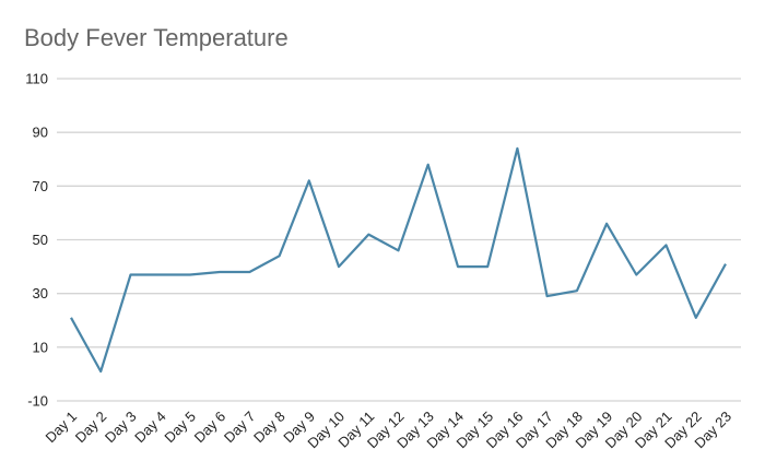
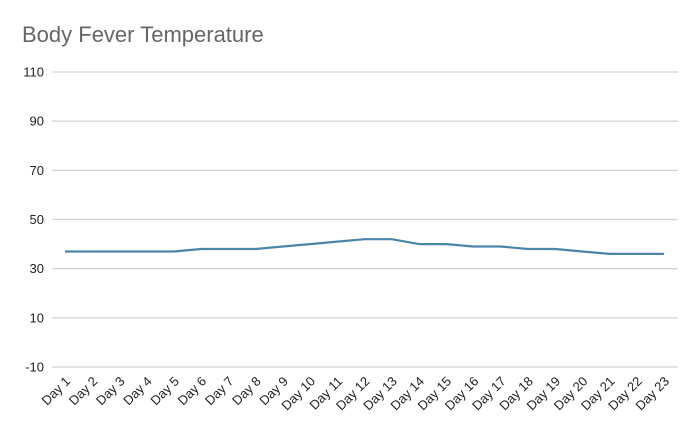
Day 1: 21 -> 37
Day 2: 1 -> 37
Day 8: 44 -> 38
Day 9: 72 -> 39
Day 11: 52 -> 41
Day 12: 46 -> 42
Day 13: 78 -> 42
Day 16: 84 -> 39
Day 17: 29 -> 39
Day 18: 31 -> 38
Day 19: 56 -> 38
Day 21: 48 -> 36
Day 22: 21 -> 36
Day 23: 41 -> 36
